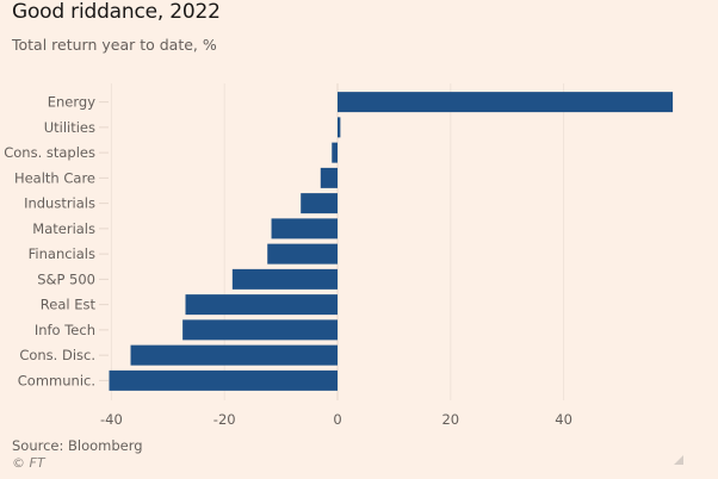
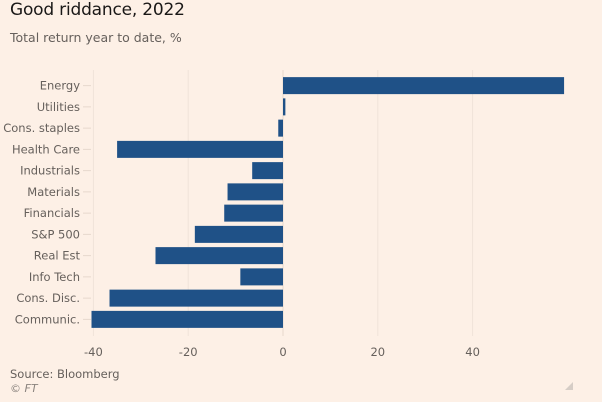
Health Care: -3 -> -35
Info Tech: -27 -> -9
